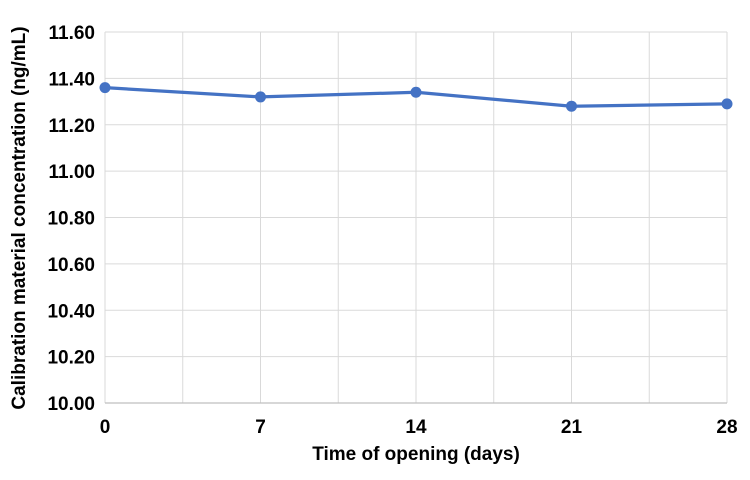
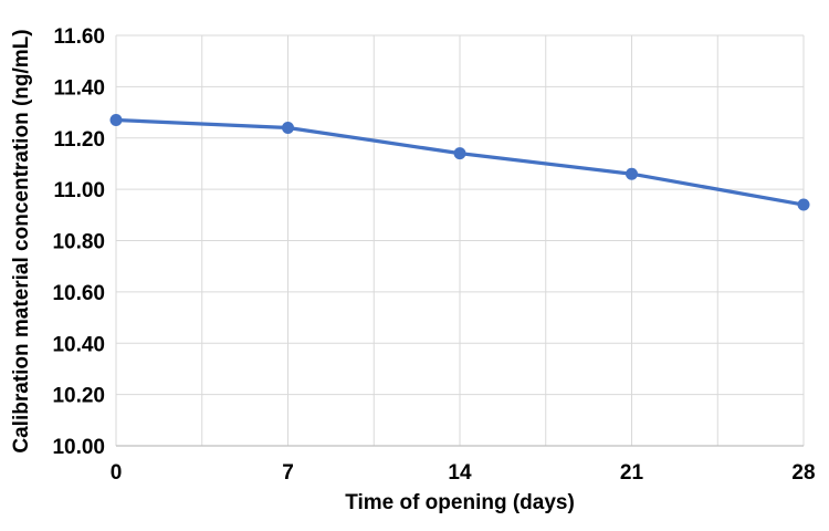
0: 11.36 -> 11.27
7: 11.32 -> 11.24
14: 11.34 -> 11.14
21: 11.28 -> 11.06
28: 11.29 -> 10.94
